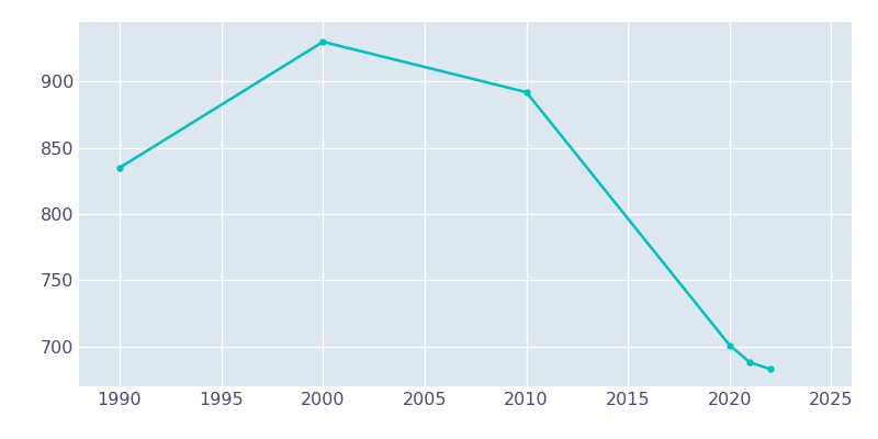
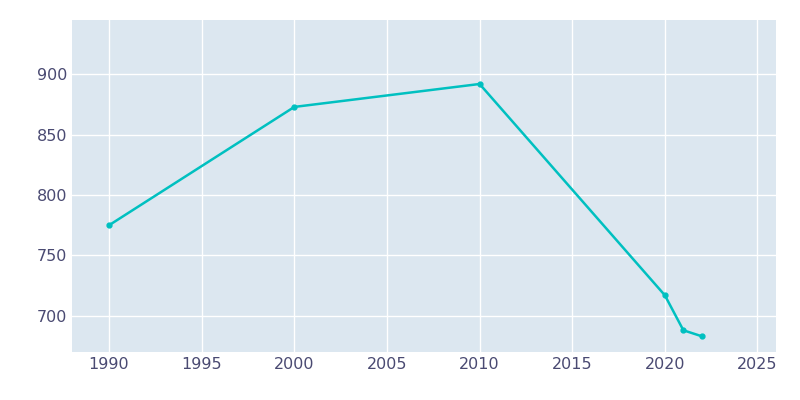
1990: 835 -> 775
2000: 930 -> 873
2020: 701 -> 717
